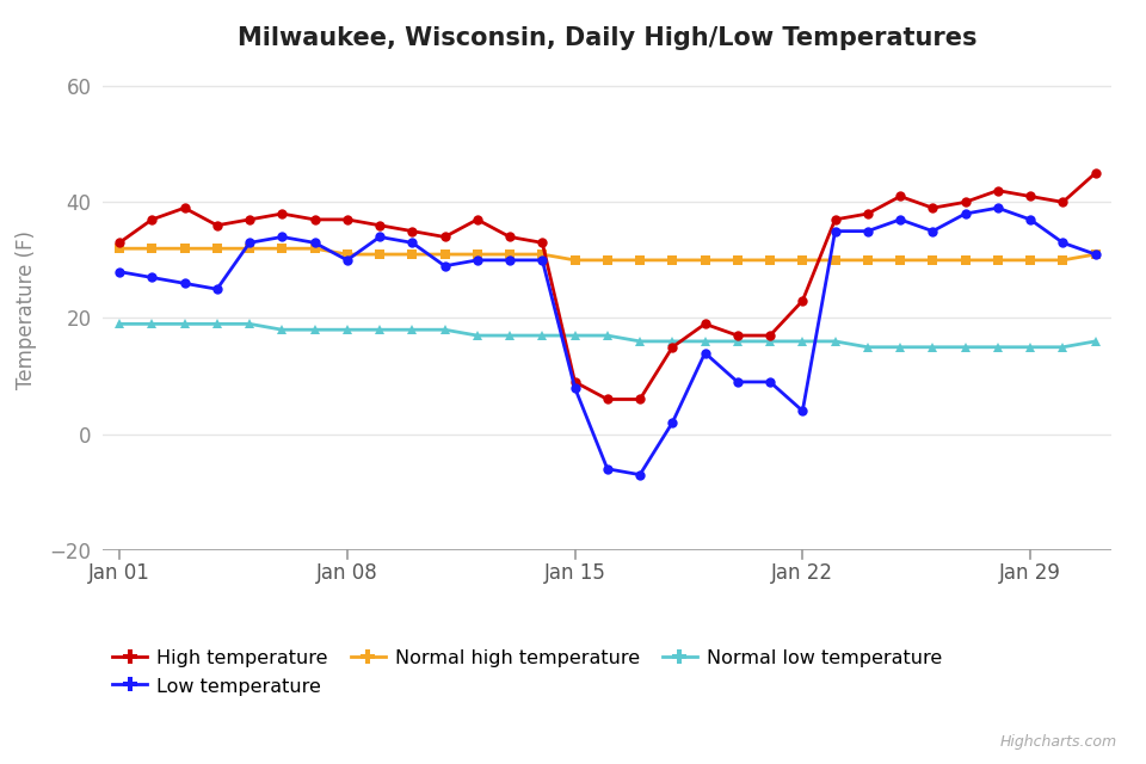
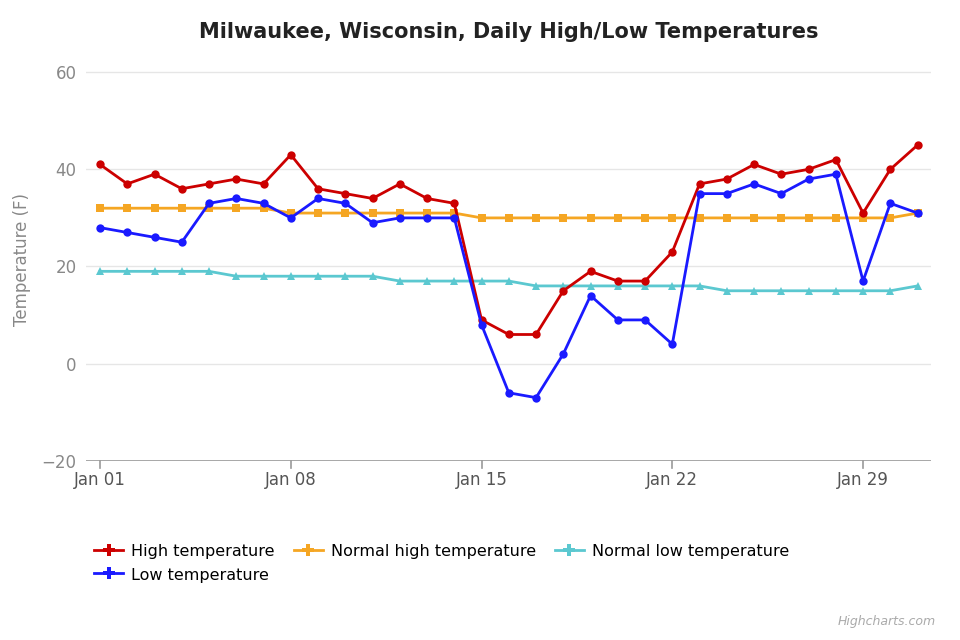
High temperature/Jan 01: 33 -> 41
High temperature/Jan 08: 37 -> 43
High temperature/Jan 29: 41 -> 31
Low temperature/Jan 29: 37 -> 17
